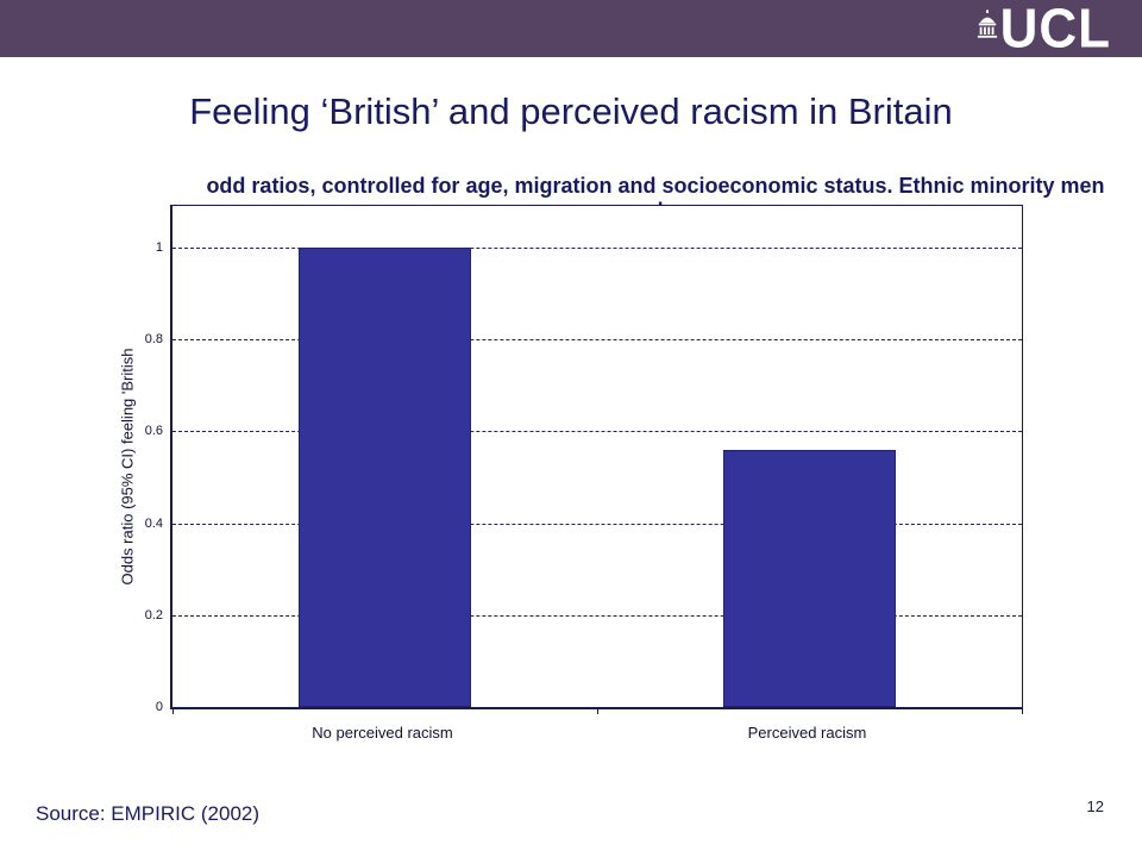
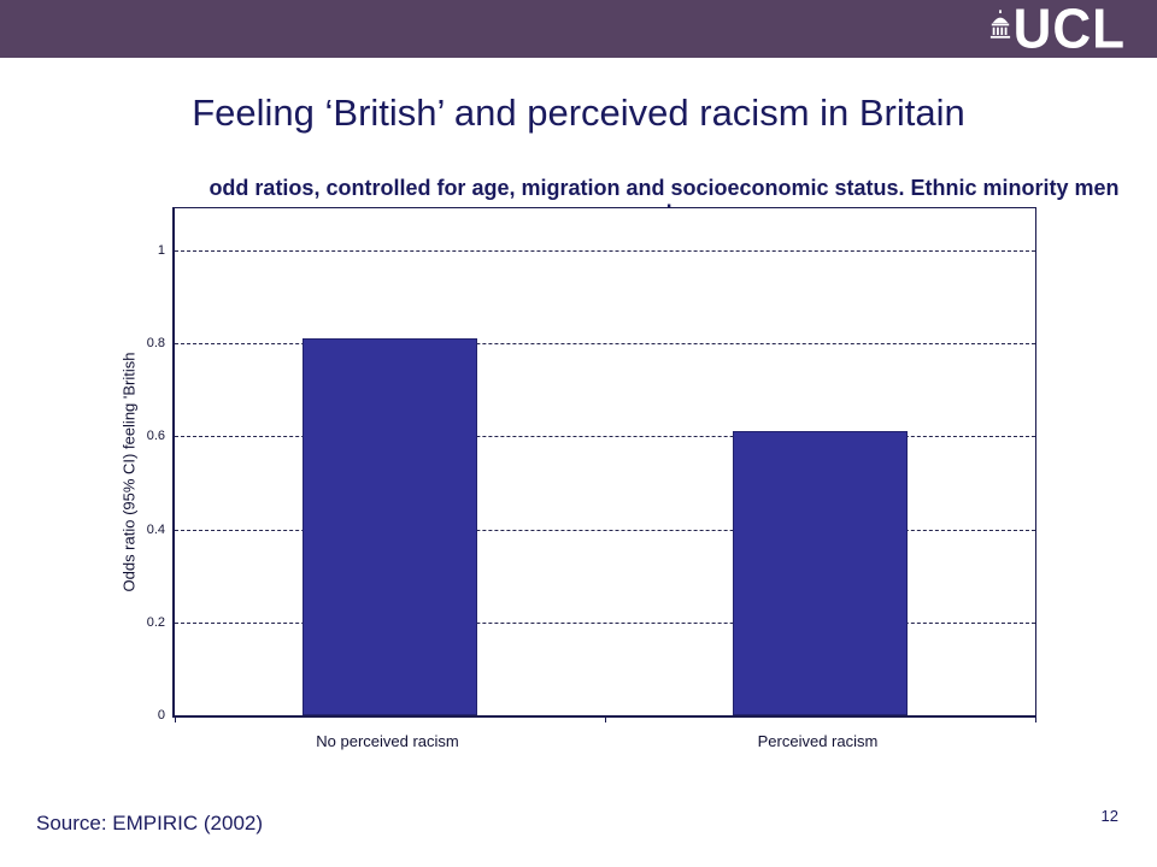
No perceived racism: 1.00 -> 0.81
Perceived racism: 0.56 -> 0.61
